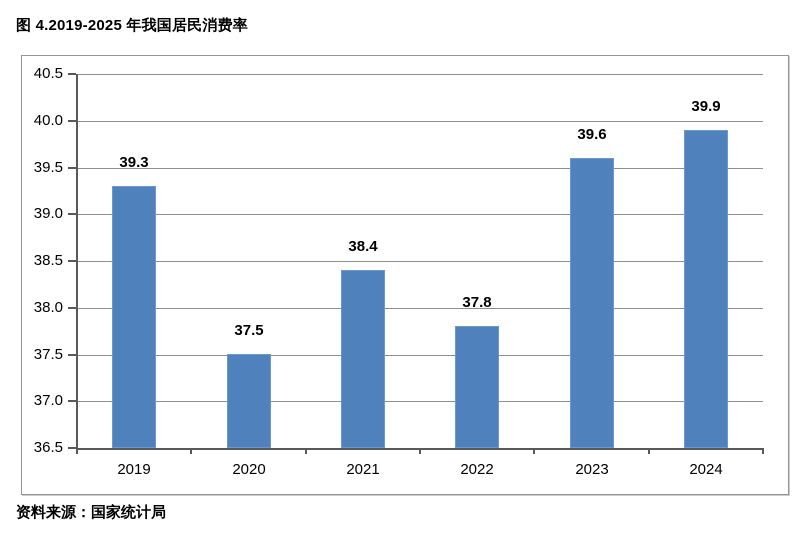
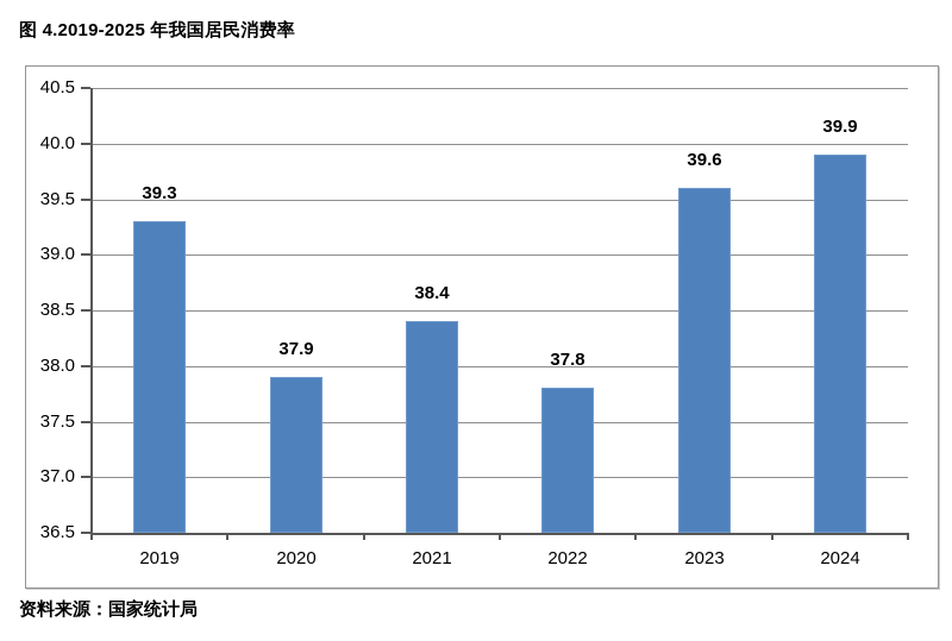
2020: 37.5 -> 37.9
